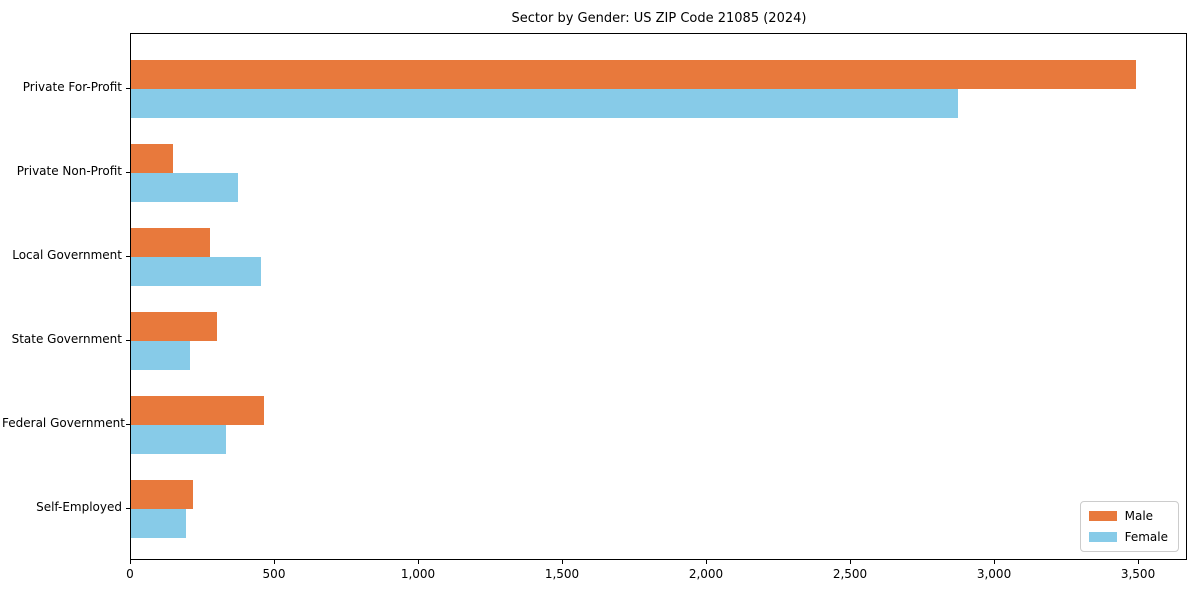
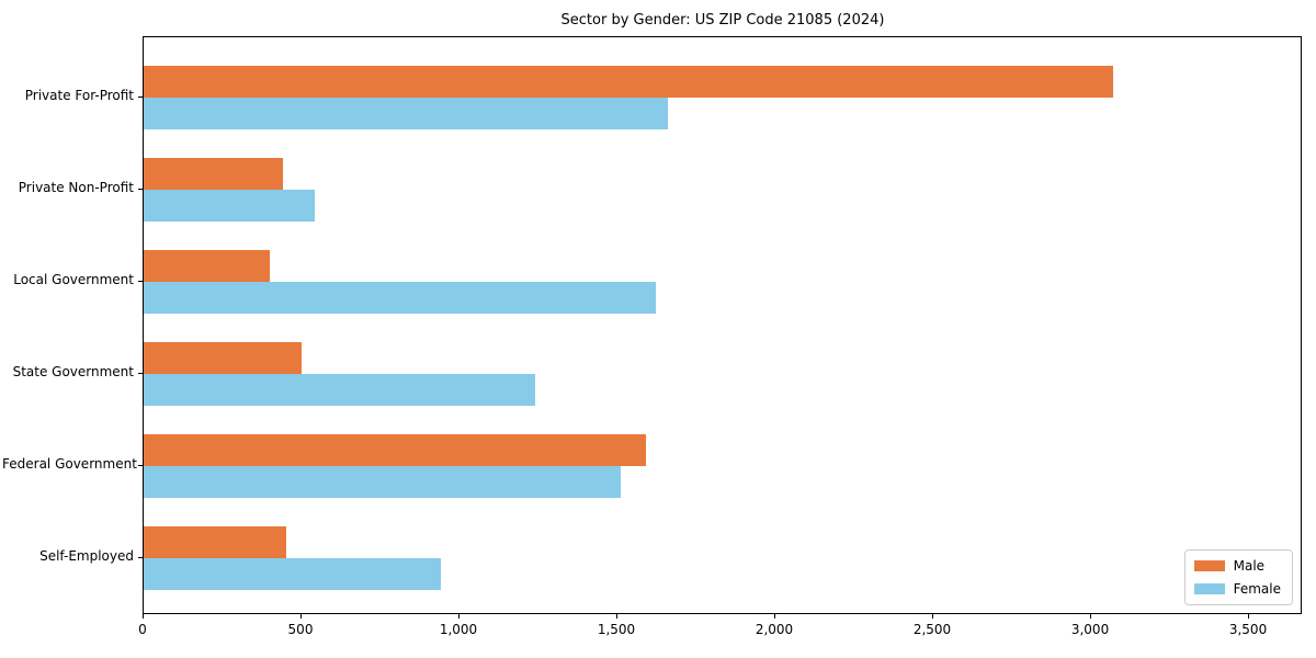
Male/Private For-Profit: 3490 -> 3070
Female/Private For-Profit: 2870 -> 1660
Male/Private Non-Profit: 140 -> 440
Female/Private Non-Profit: 370 -> 540
Male/Local Government: 280 -> 400
Female/Local Government: 450 -> 1620
Male/State Government: 300 -> 500
Female/State Government: 200 -> 1240
Male/Federal Government: 460 -> 1590
Female/Federal Government: 330 -> 1510
Male/Self-Employed: 220 -> 450
Female/Self-Employed: 190 -> 940
